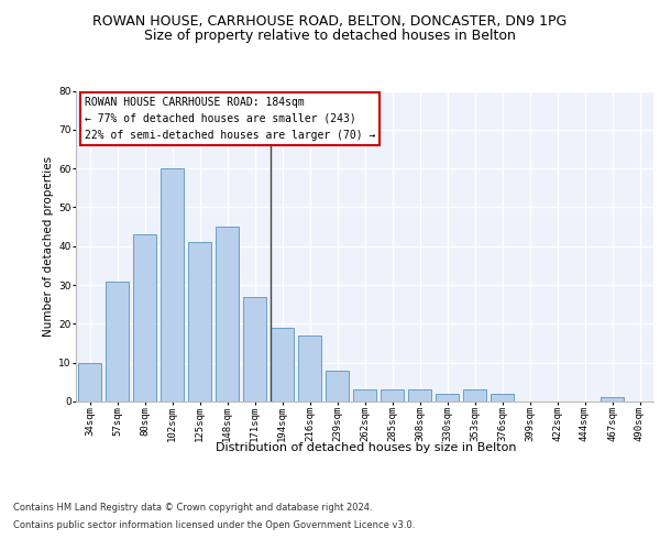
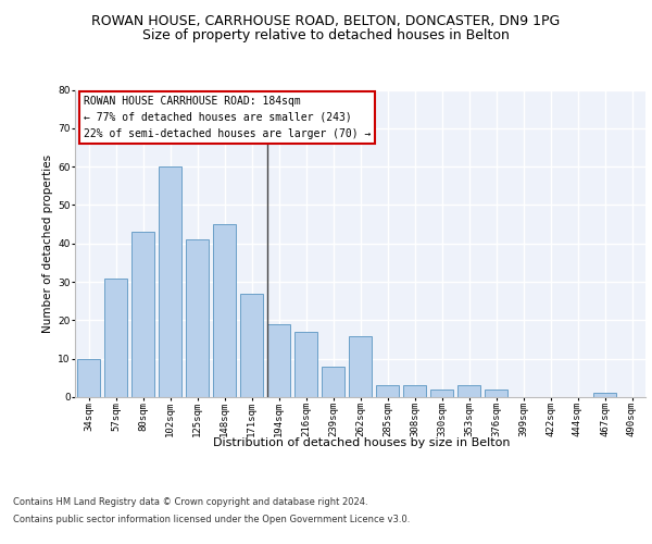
262sqm: 3 -> 16
